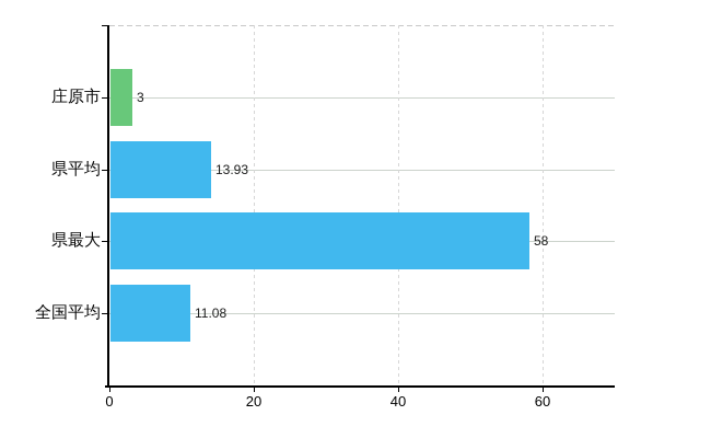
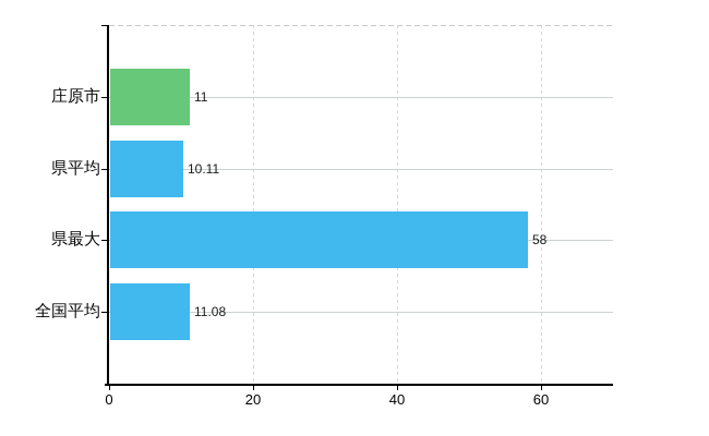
庄原市: 3 -> 11
県平均: 13.93 -> 10.11
